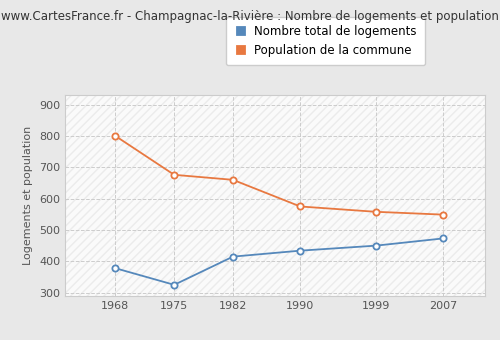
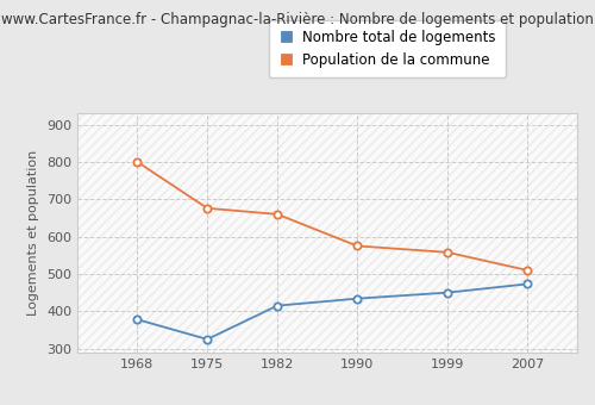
Population de la commune/2007: 549 -> 510
